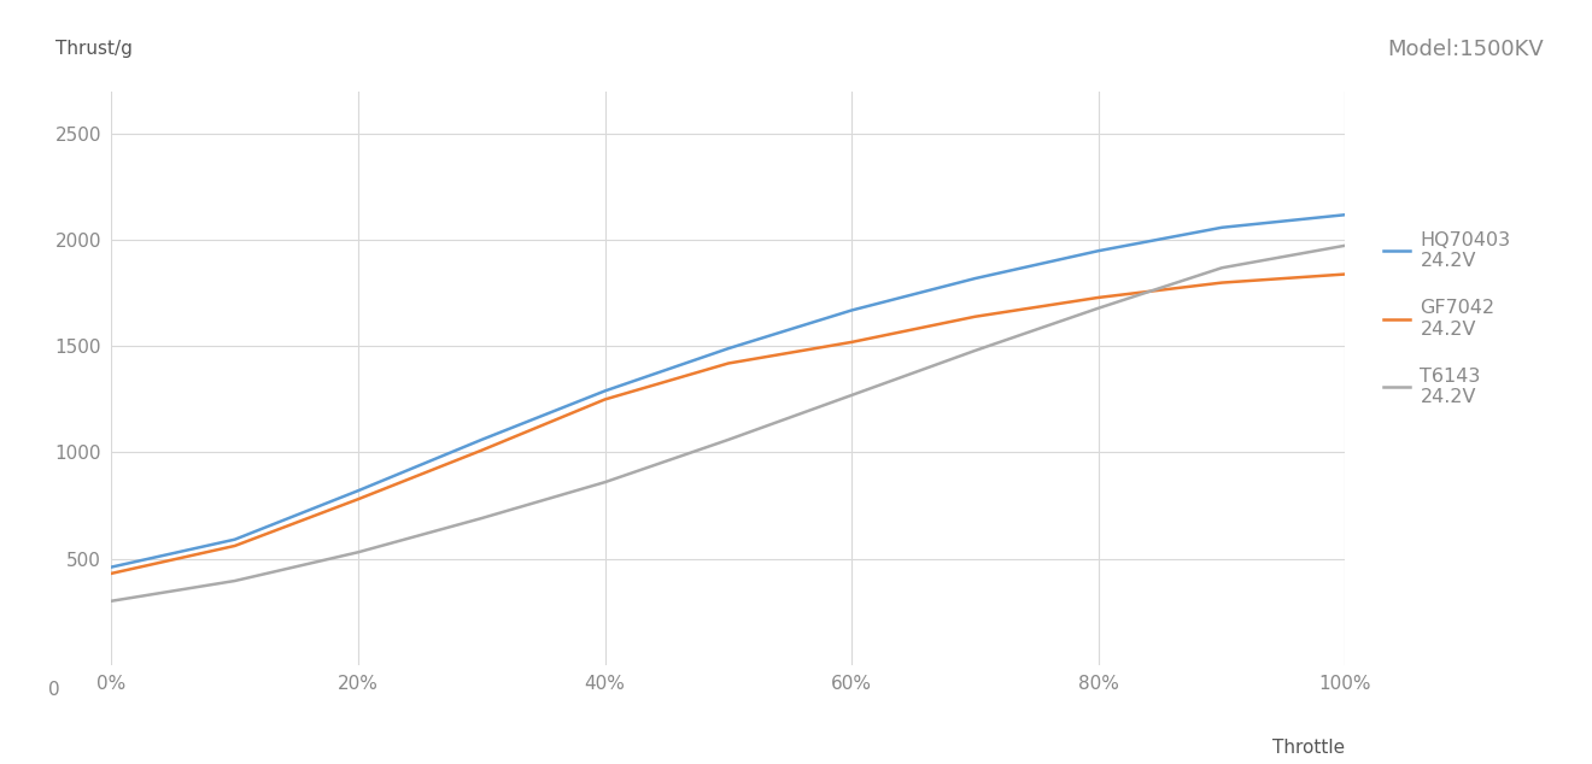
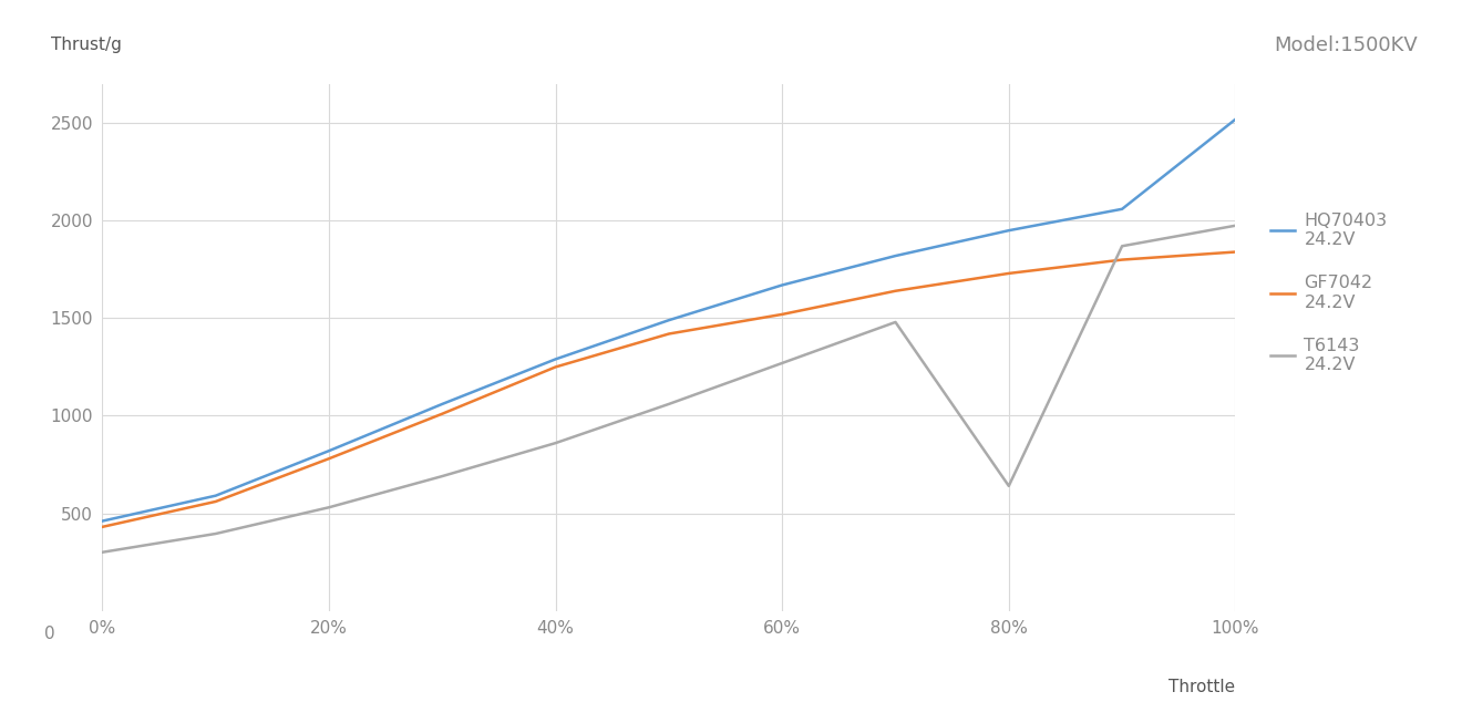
T6143 24.2V/80%: 1680 -> 640
HQ70403 24.2V/100%: 2120 -> 2520
